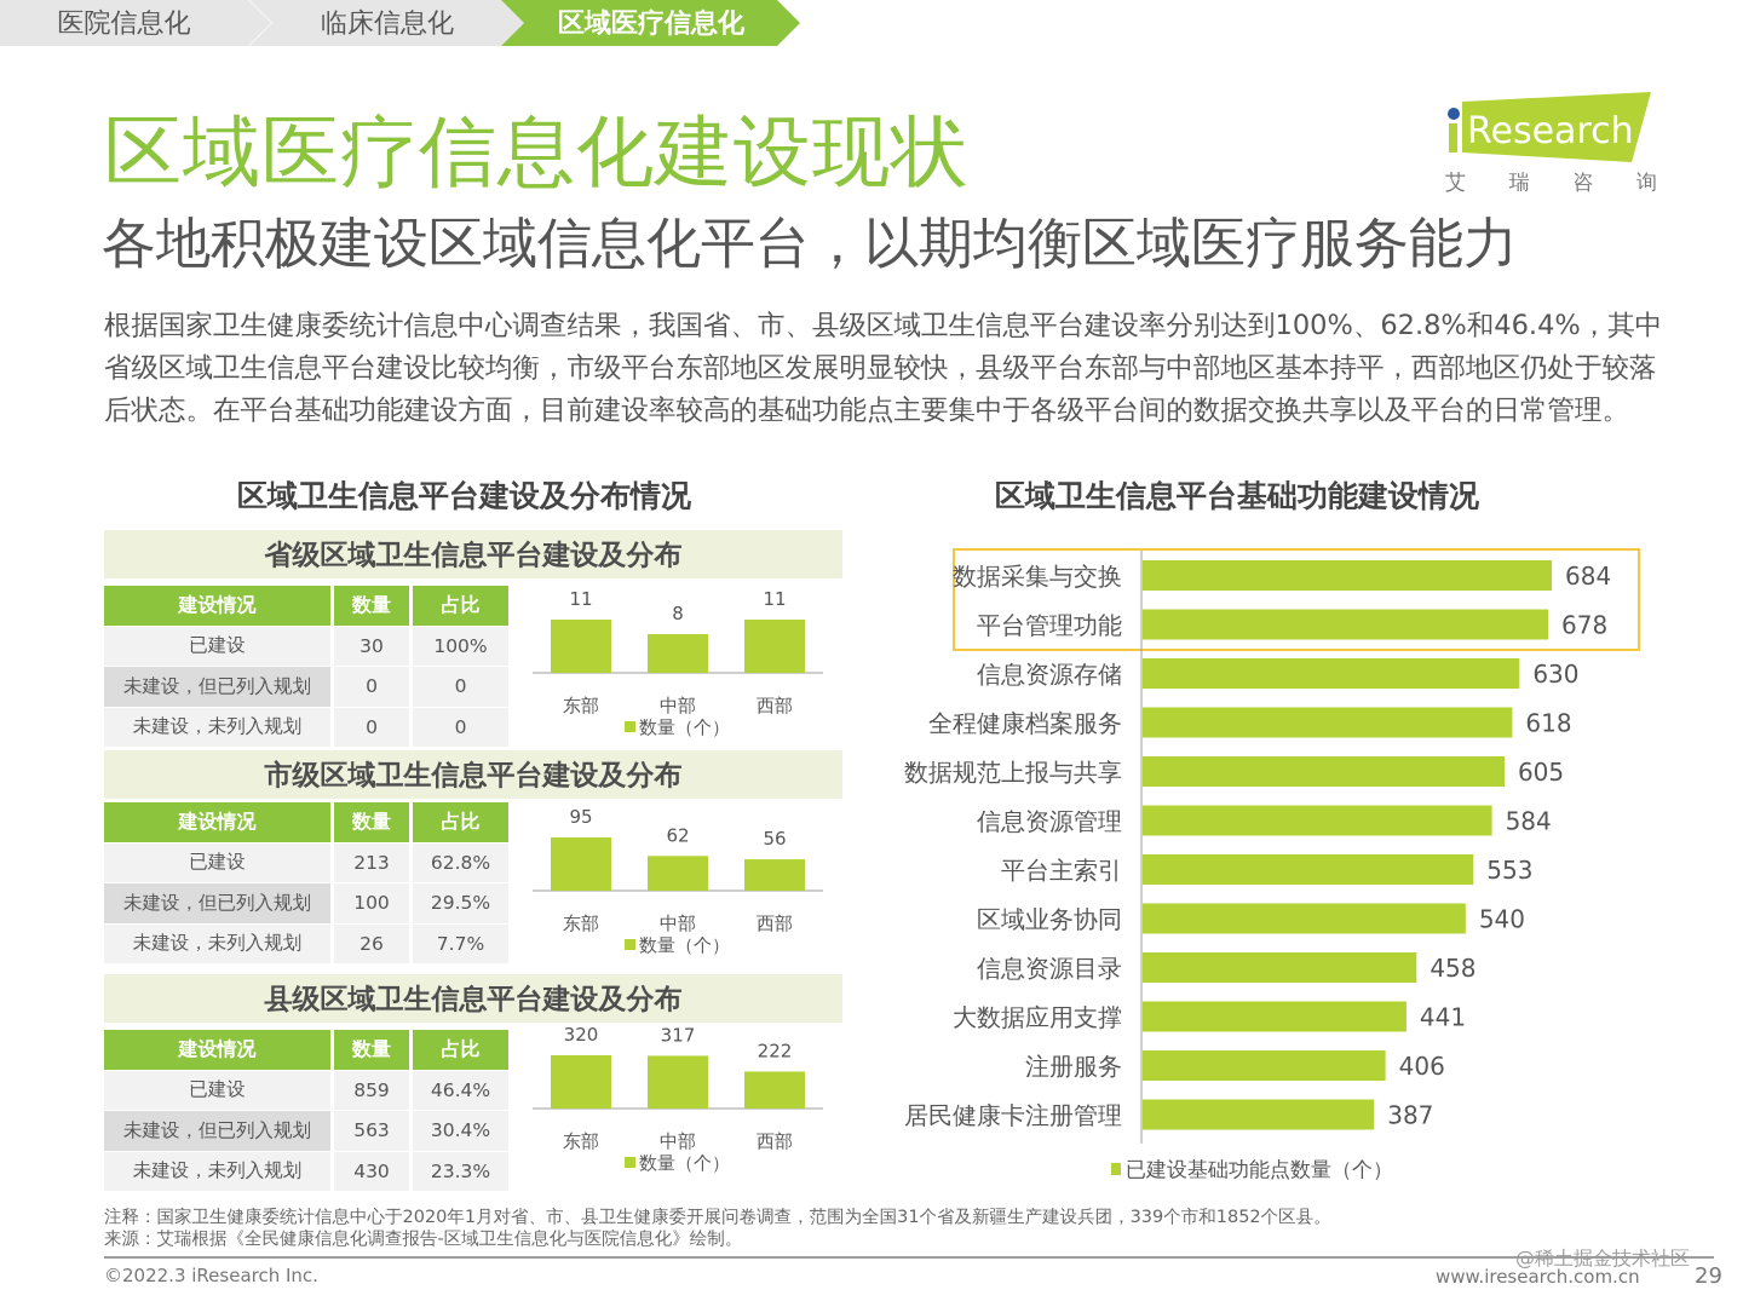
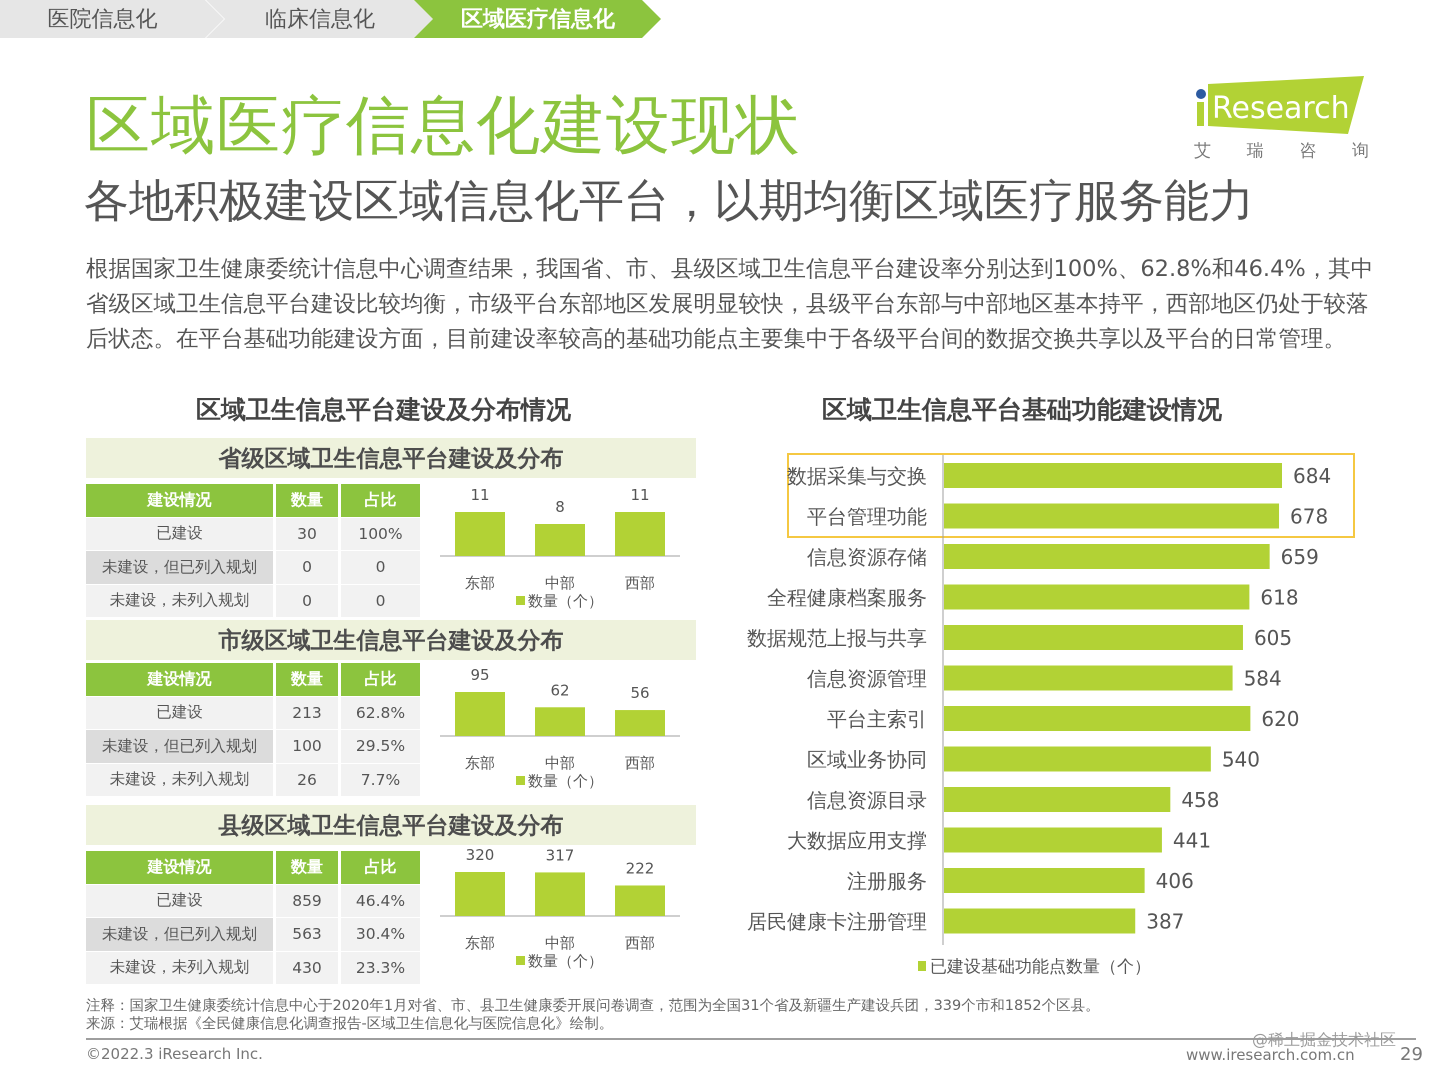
区域卫生信息平台基础功能建设情况/信息资源存储: 630 -> 659
区域卫生信息平台基础功能建设情况/平台主索引: 553 -> 620
